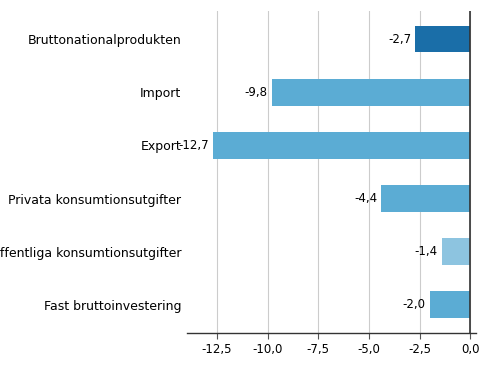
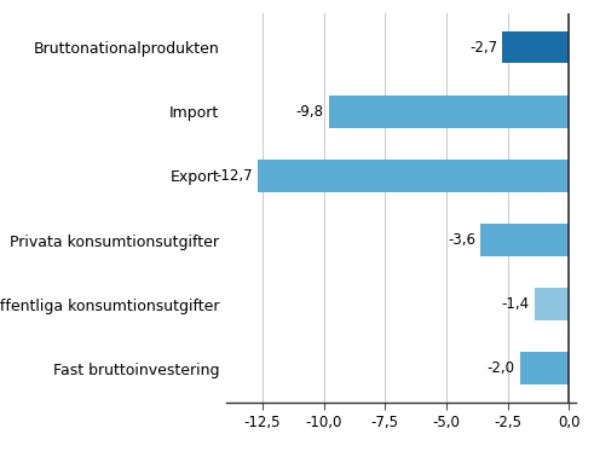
Privata konsumtionsutgifter: -4,4 -> -3,6
